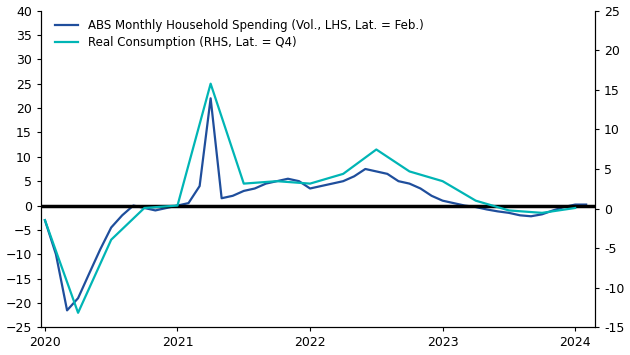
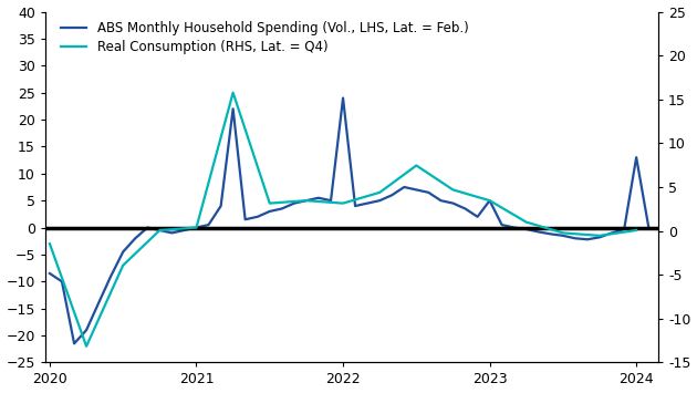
ABS Monthly Household Spending (Vol., LHS, Lat. = Feb.)/2020: -3.0 -> -8.5
ABS Monthly Household Spending (Vol., LHS, Lat. = Feb.)/2022: 3.5 -> 24.0
ABS Monthly Household Spending (Vol., LHS, Lat. = Feb.)/2023: 1.0 -> 5.0
ABS Monthly Household Spending (Vol., LHS, Lat. = Feb.)/2024: 0.2 -> 13.0
